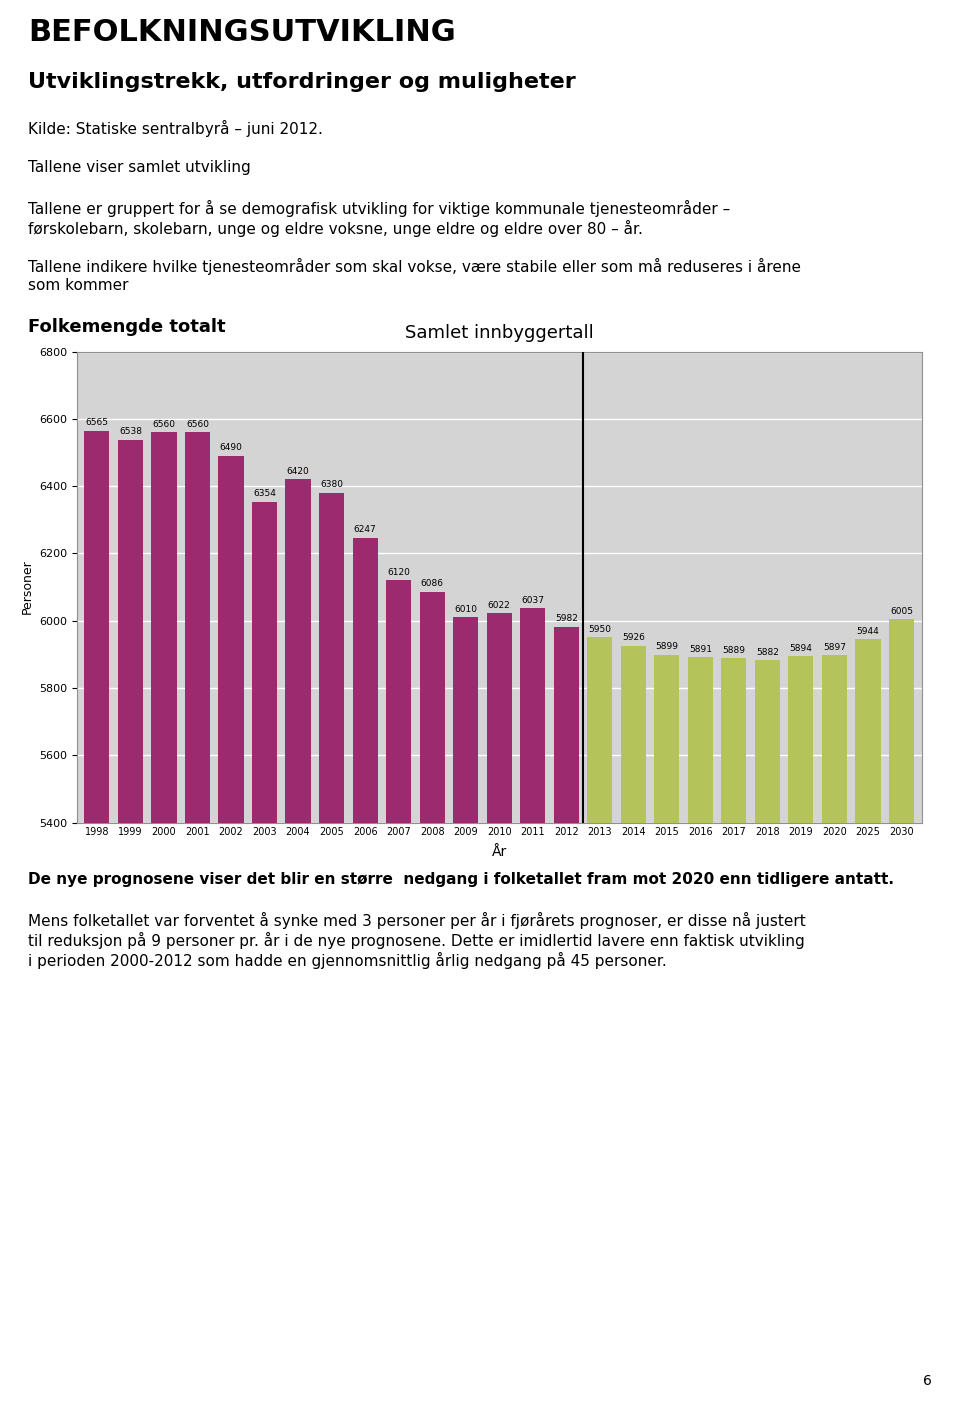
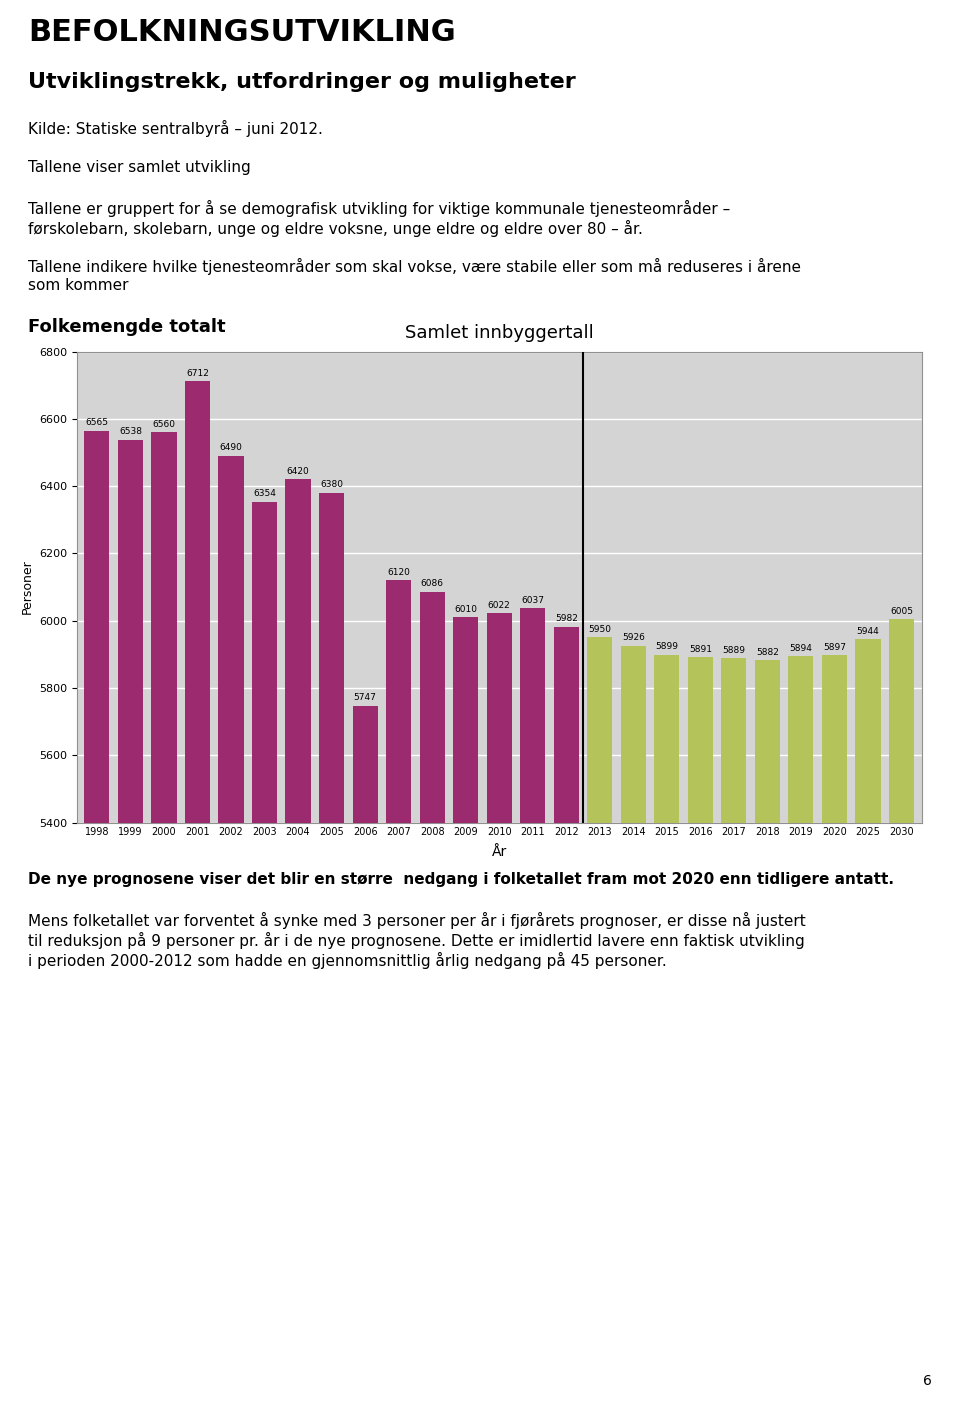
2001: 6560 -> 6712
2006: 6247 -> 5747
